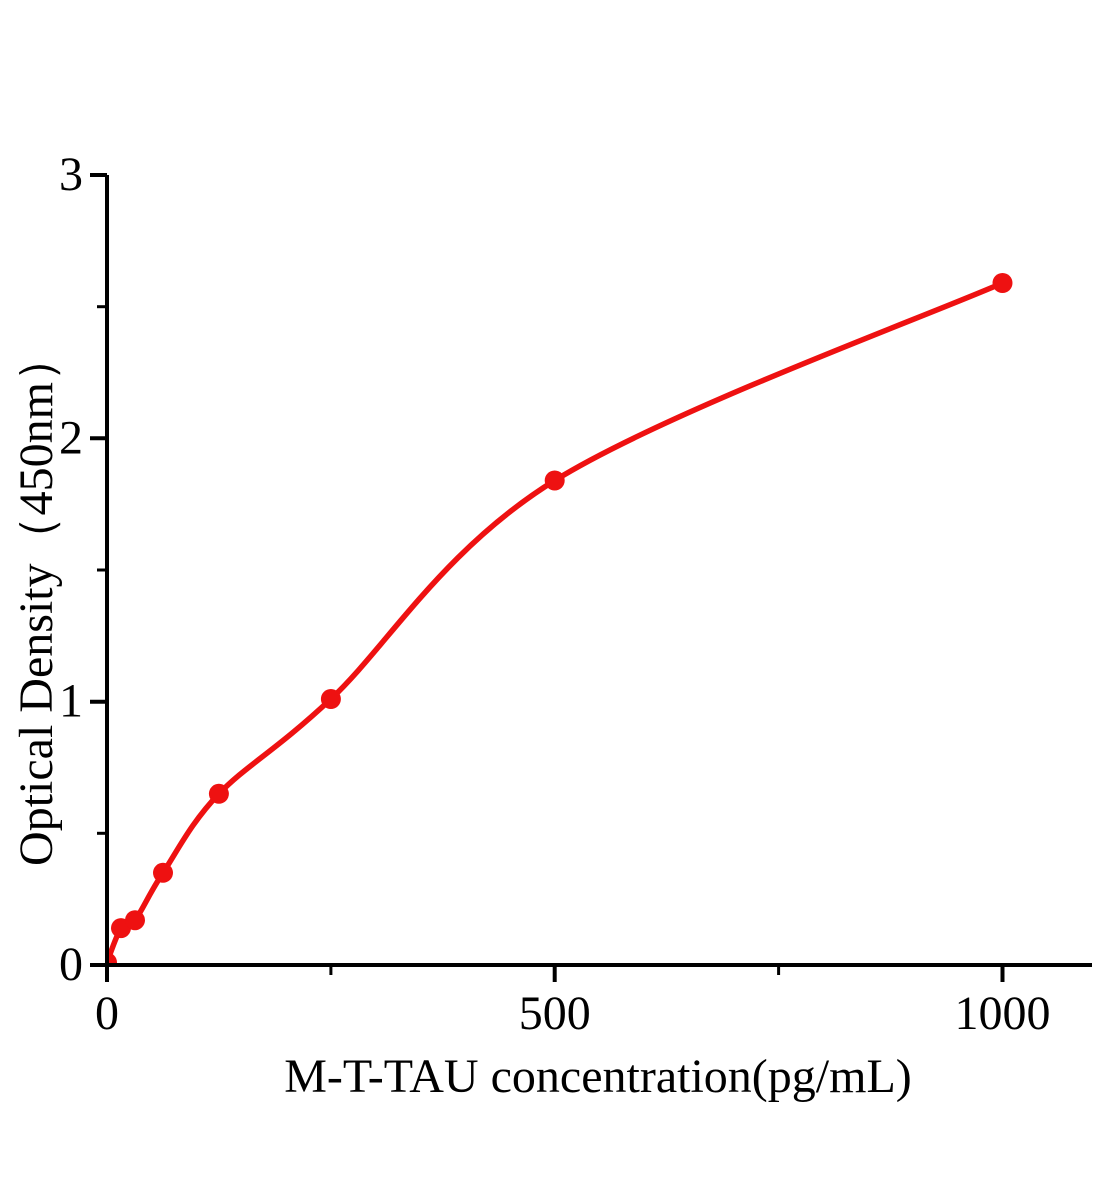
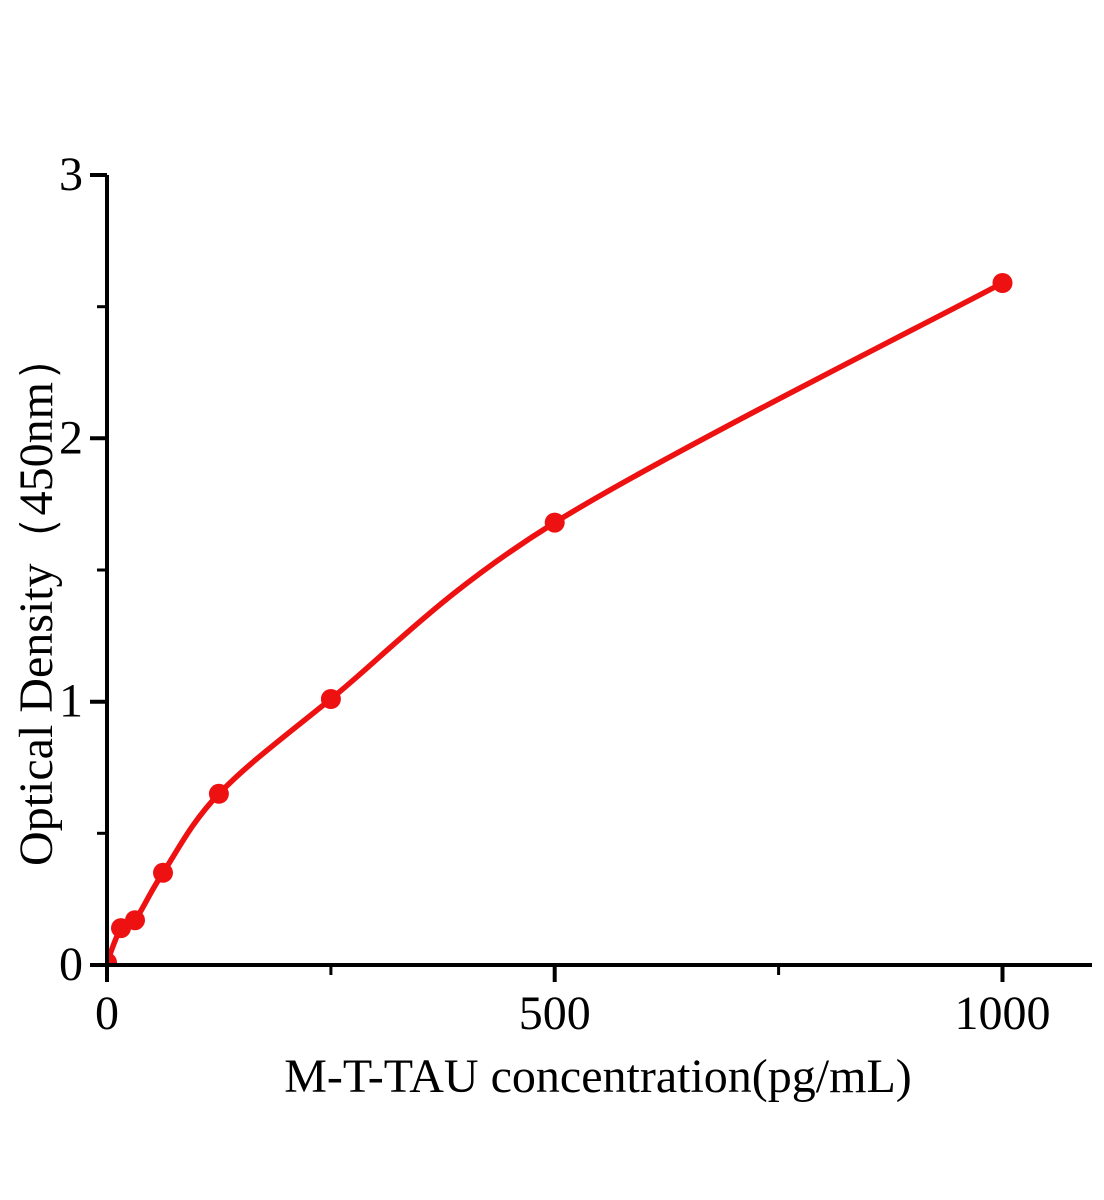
500: 1.84 -> 1.68
